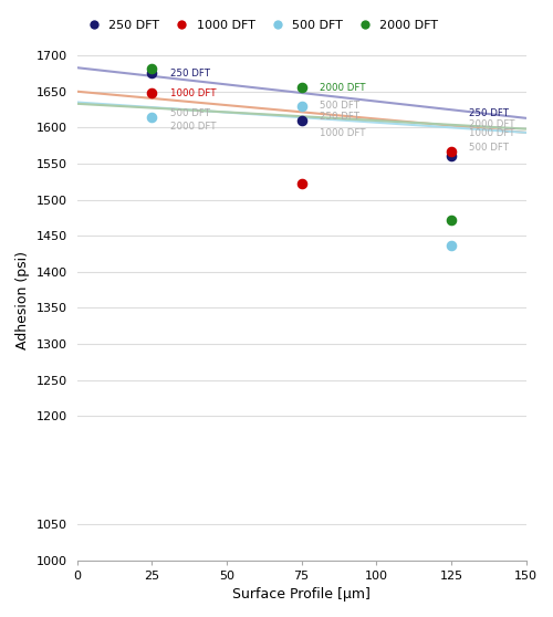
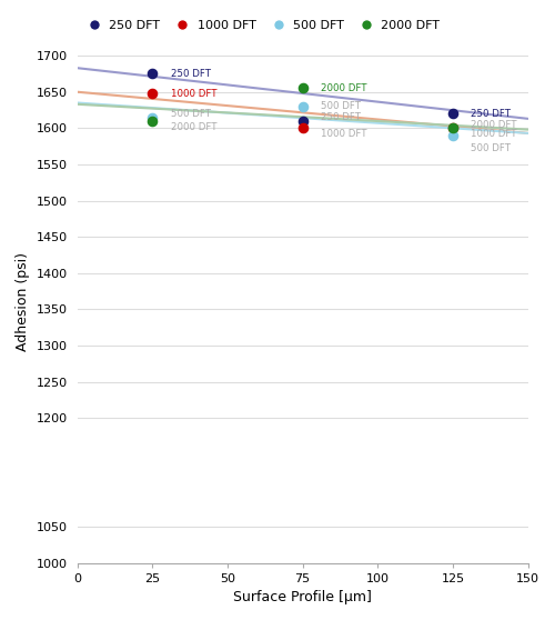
2000 DFT/25: 1682 -> 1610
1000 DFT/75: 1522 -> 1600
250 DFT/125: 1560 -> 1620
1000 DFT/125: 1566 -> 1600
500 DFT/125: 1436 -> 1590
2000 DFT/125: 1472 -> 1600
